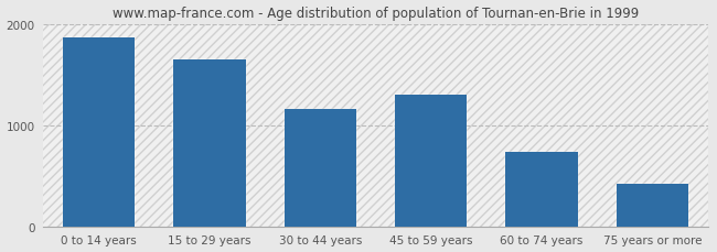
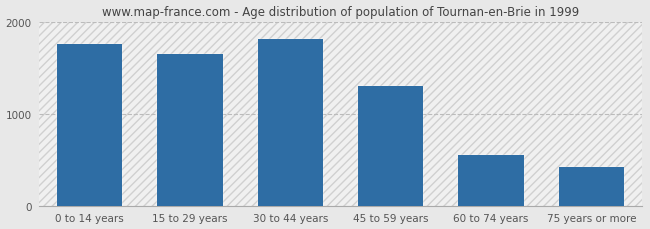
0 to 14 years: 1860 -> 1750
30 to 44 years: 1160 -> 1810
60 to 74 years: 740 -> 550
